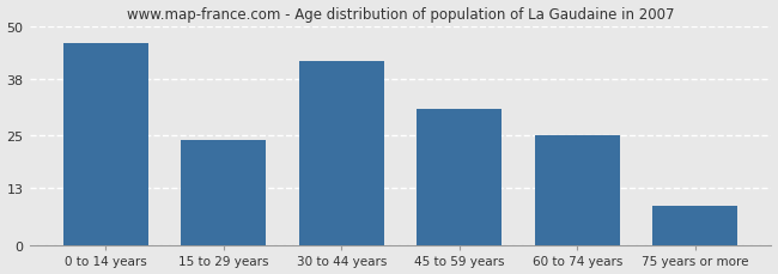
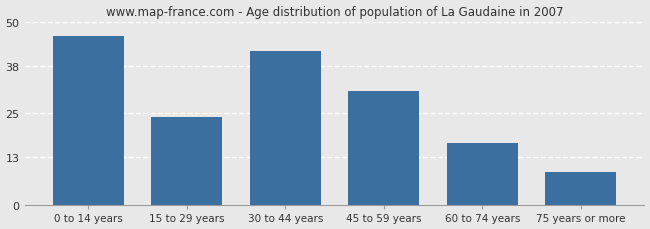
60 to 74 years: 25 -> 17
